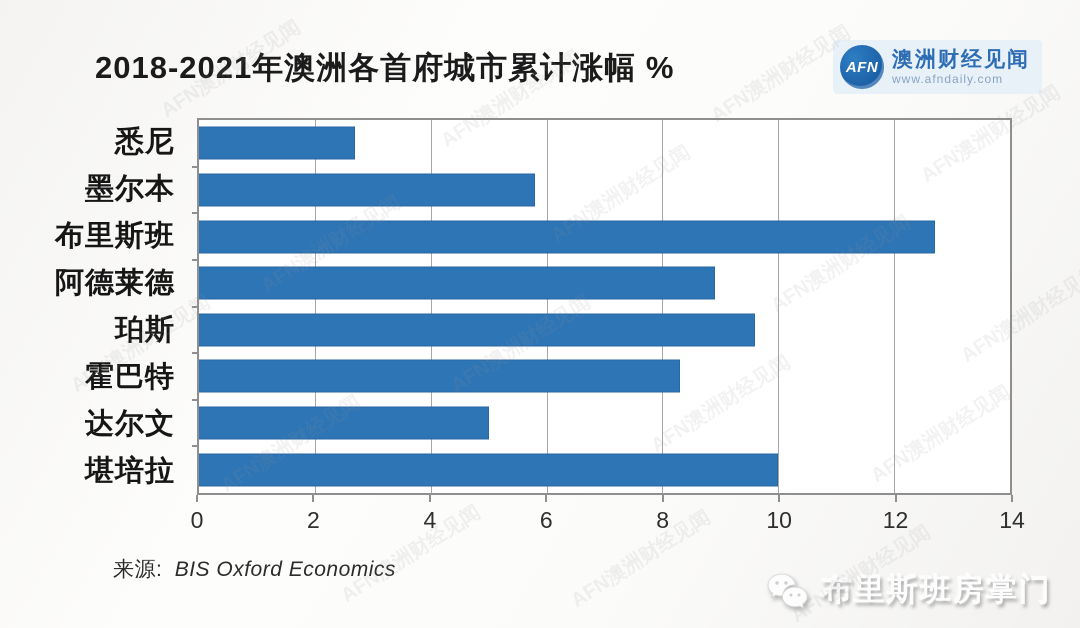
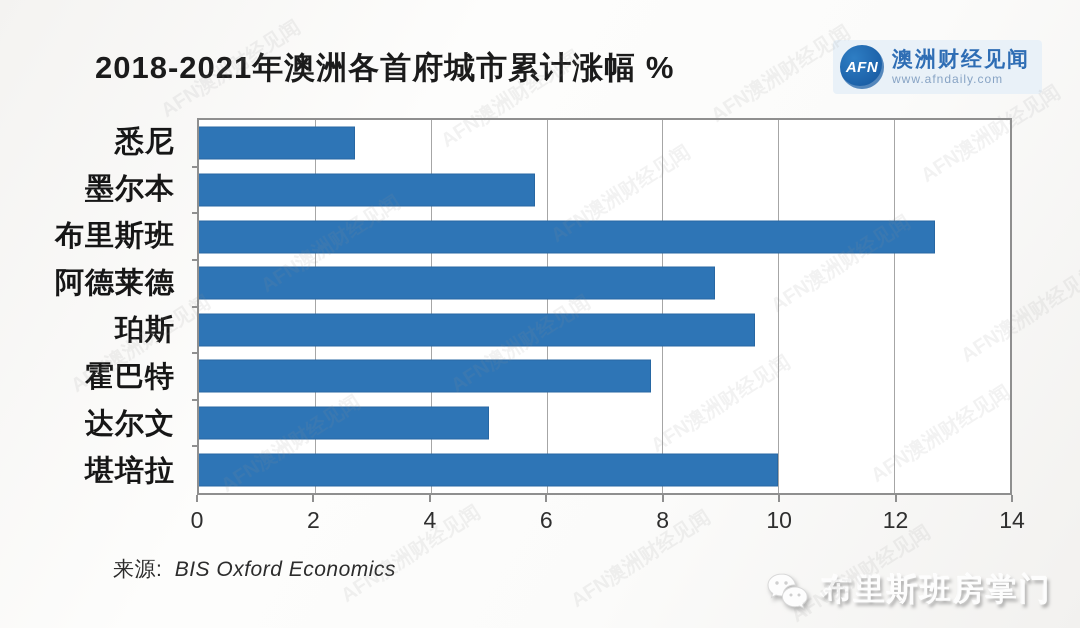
霍巴特: 8.3 -> 7.8
